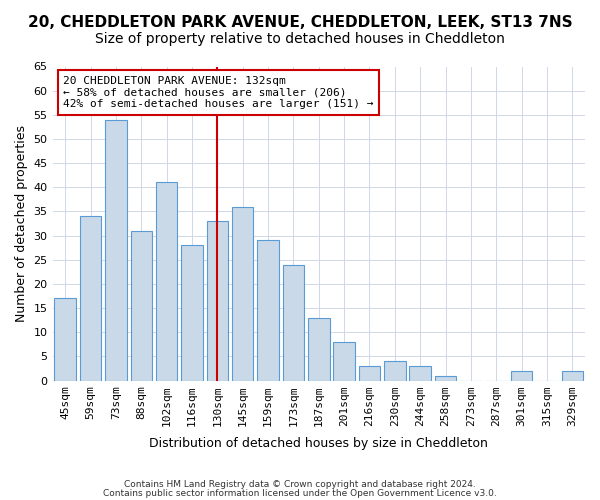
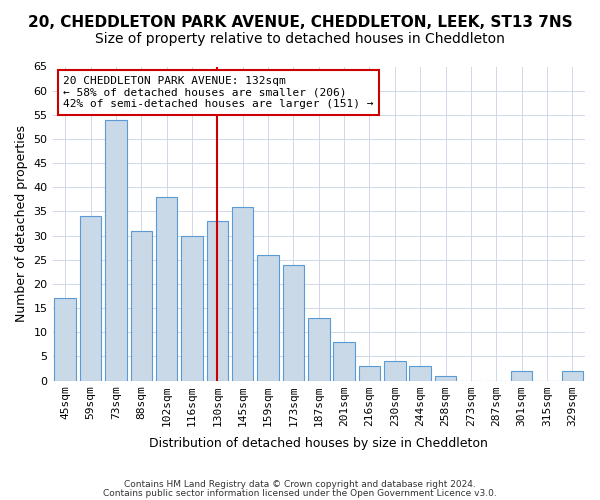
102sqm: 41 -> 38
116sqm: 28 -> 30
159sqm: 29 -> 26
